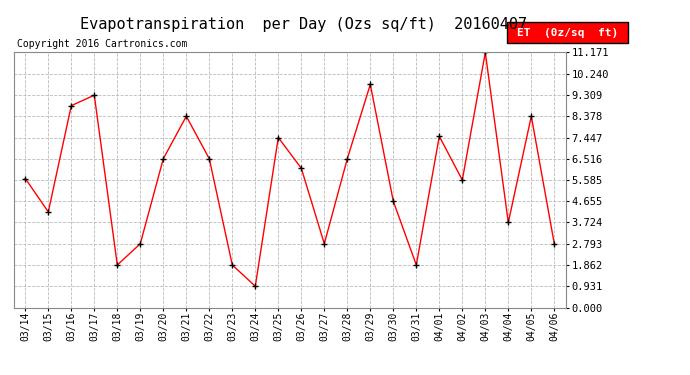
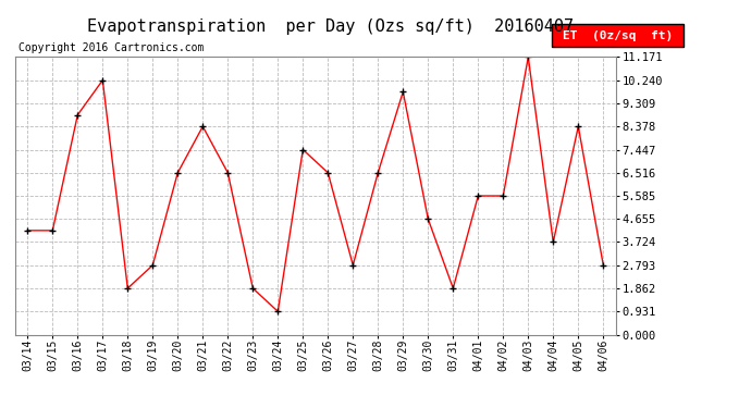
03/14: 5.65 -> 4.19
03/17: 9.30 -> 10.24
03/26: 6.10 -> 6.52
04/01: 7.50 -> 5.58
